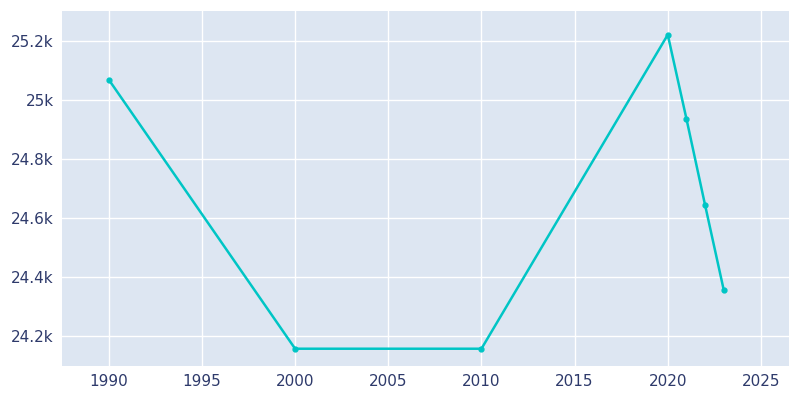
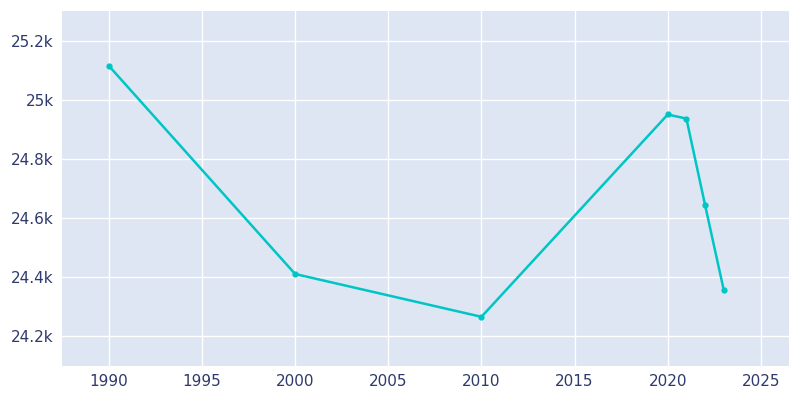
1990: 25.068k -> 25.115k
2000: 24.157k -> 24.410k
2010: 24.157k -> 24.265k
2020: 25.220k -> 24.950k
